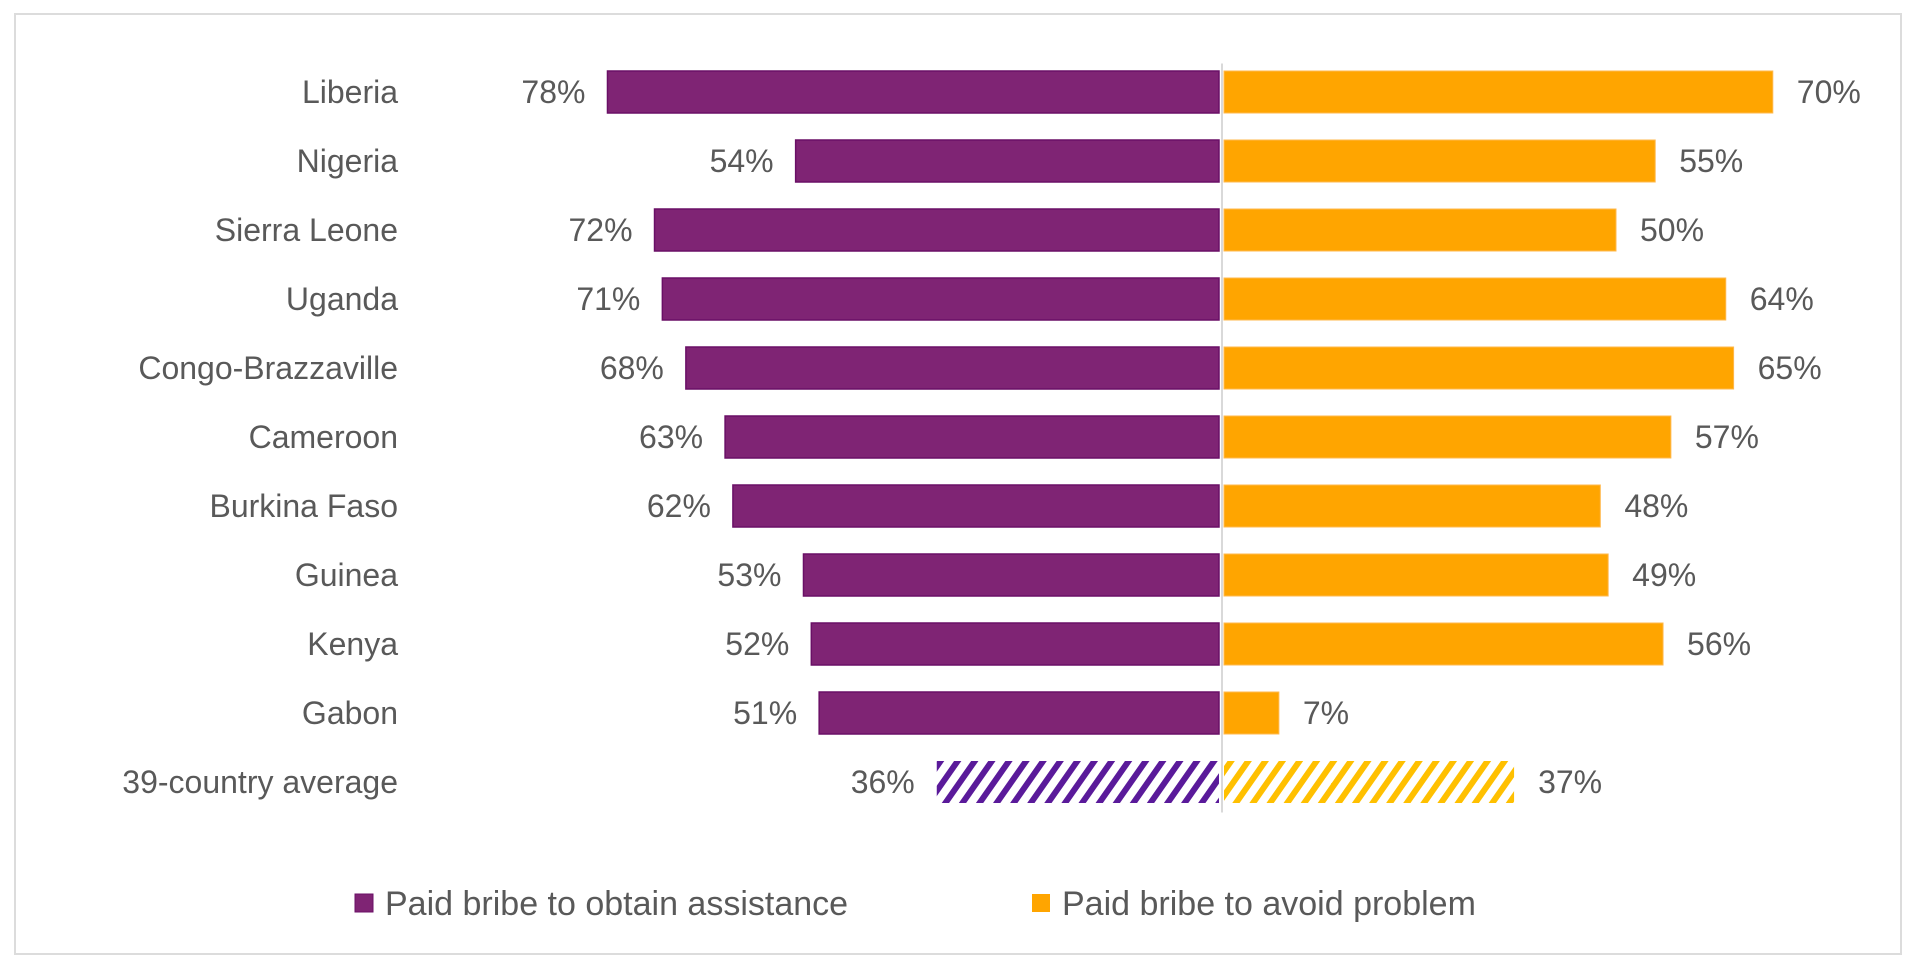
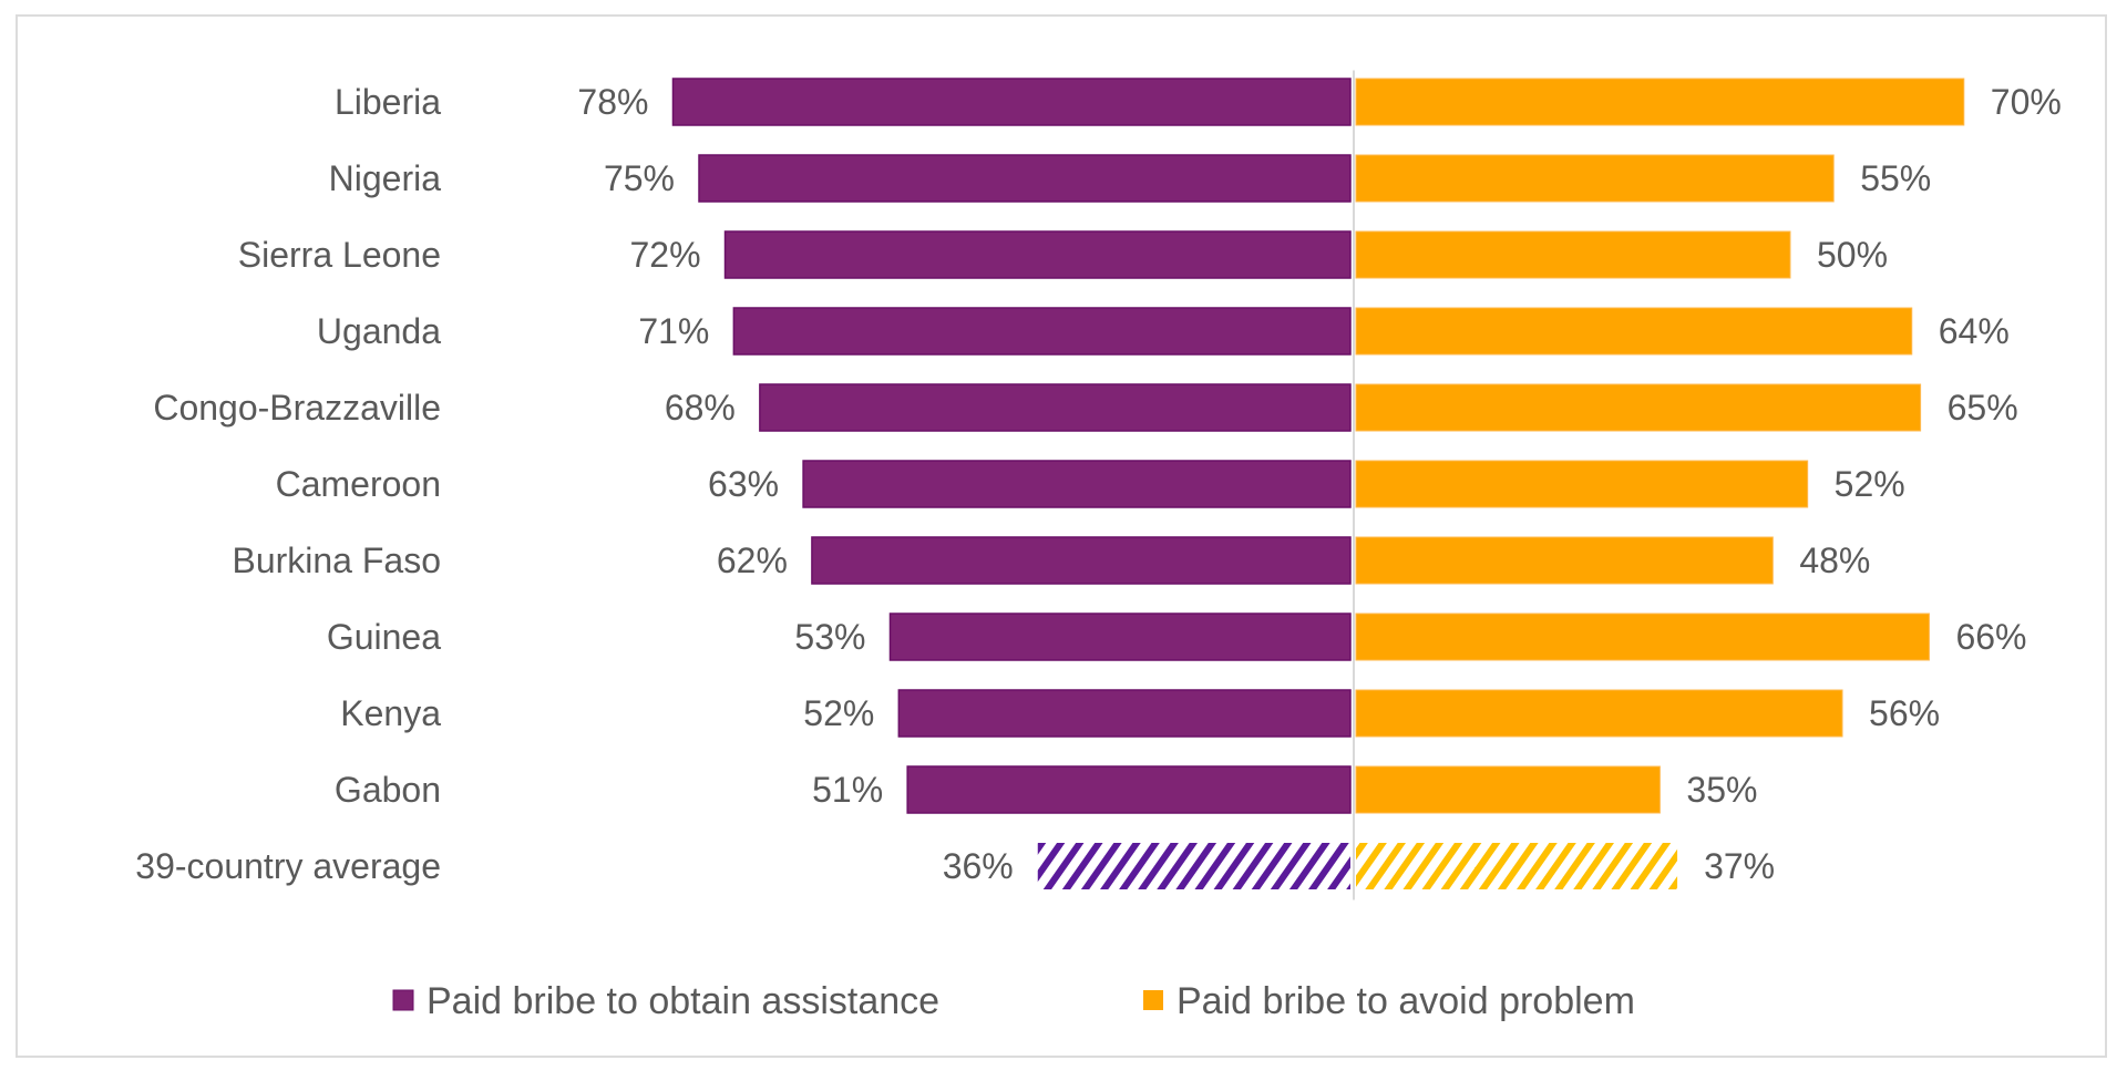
Paid bribe to obtain assistance/Nigeria: 54% -> 75%
Paid bribe to avoid problem/Cameroon: 57% -> 52%
Paid bribe to avoid problem/Guinea: 49% -> 66%
Paid bribe to avoid problem/Gabon: 7% -> 35%
